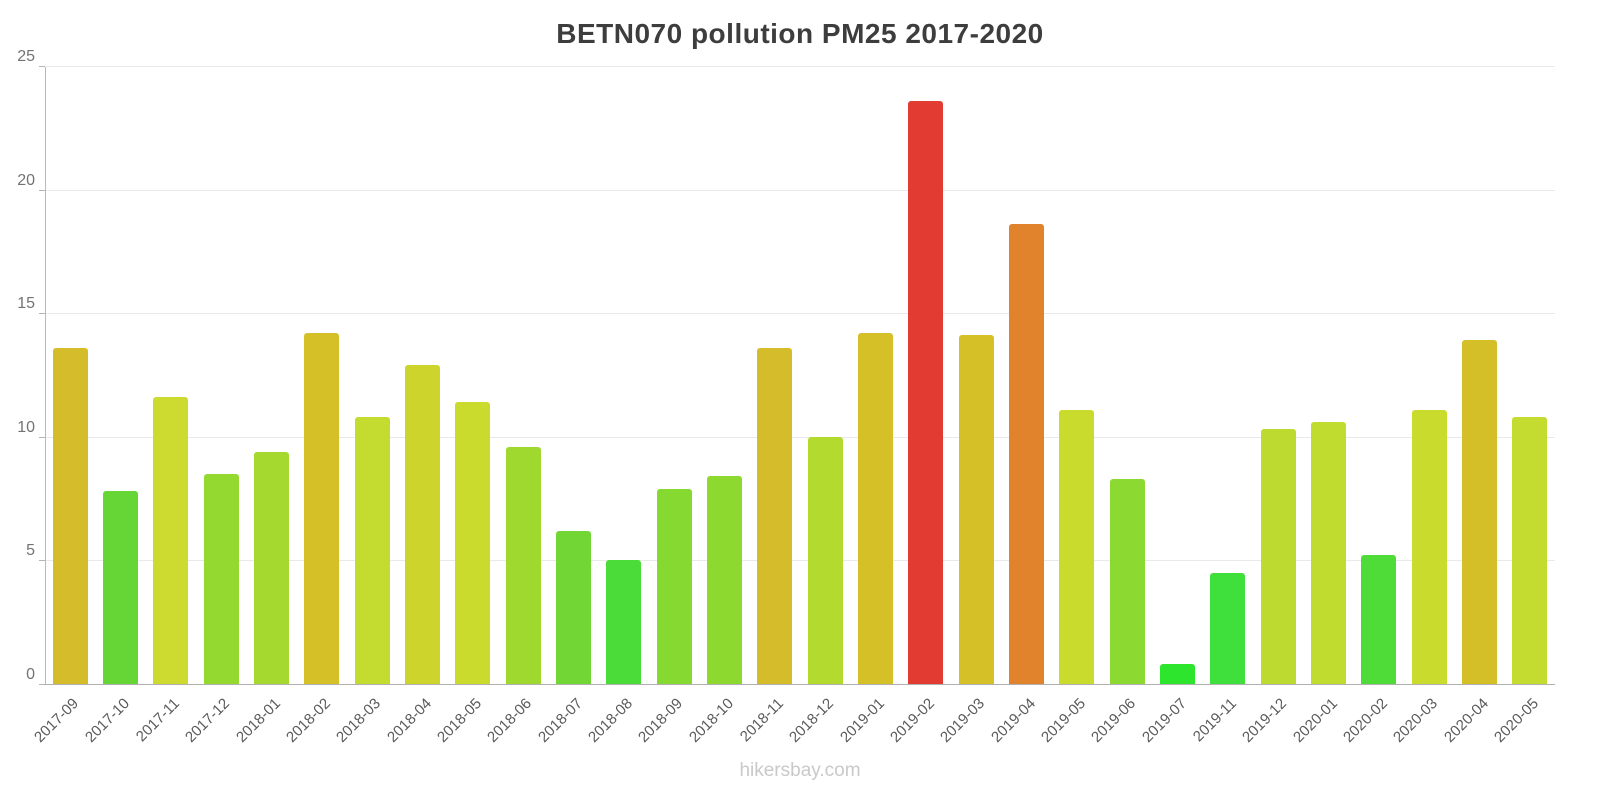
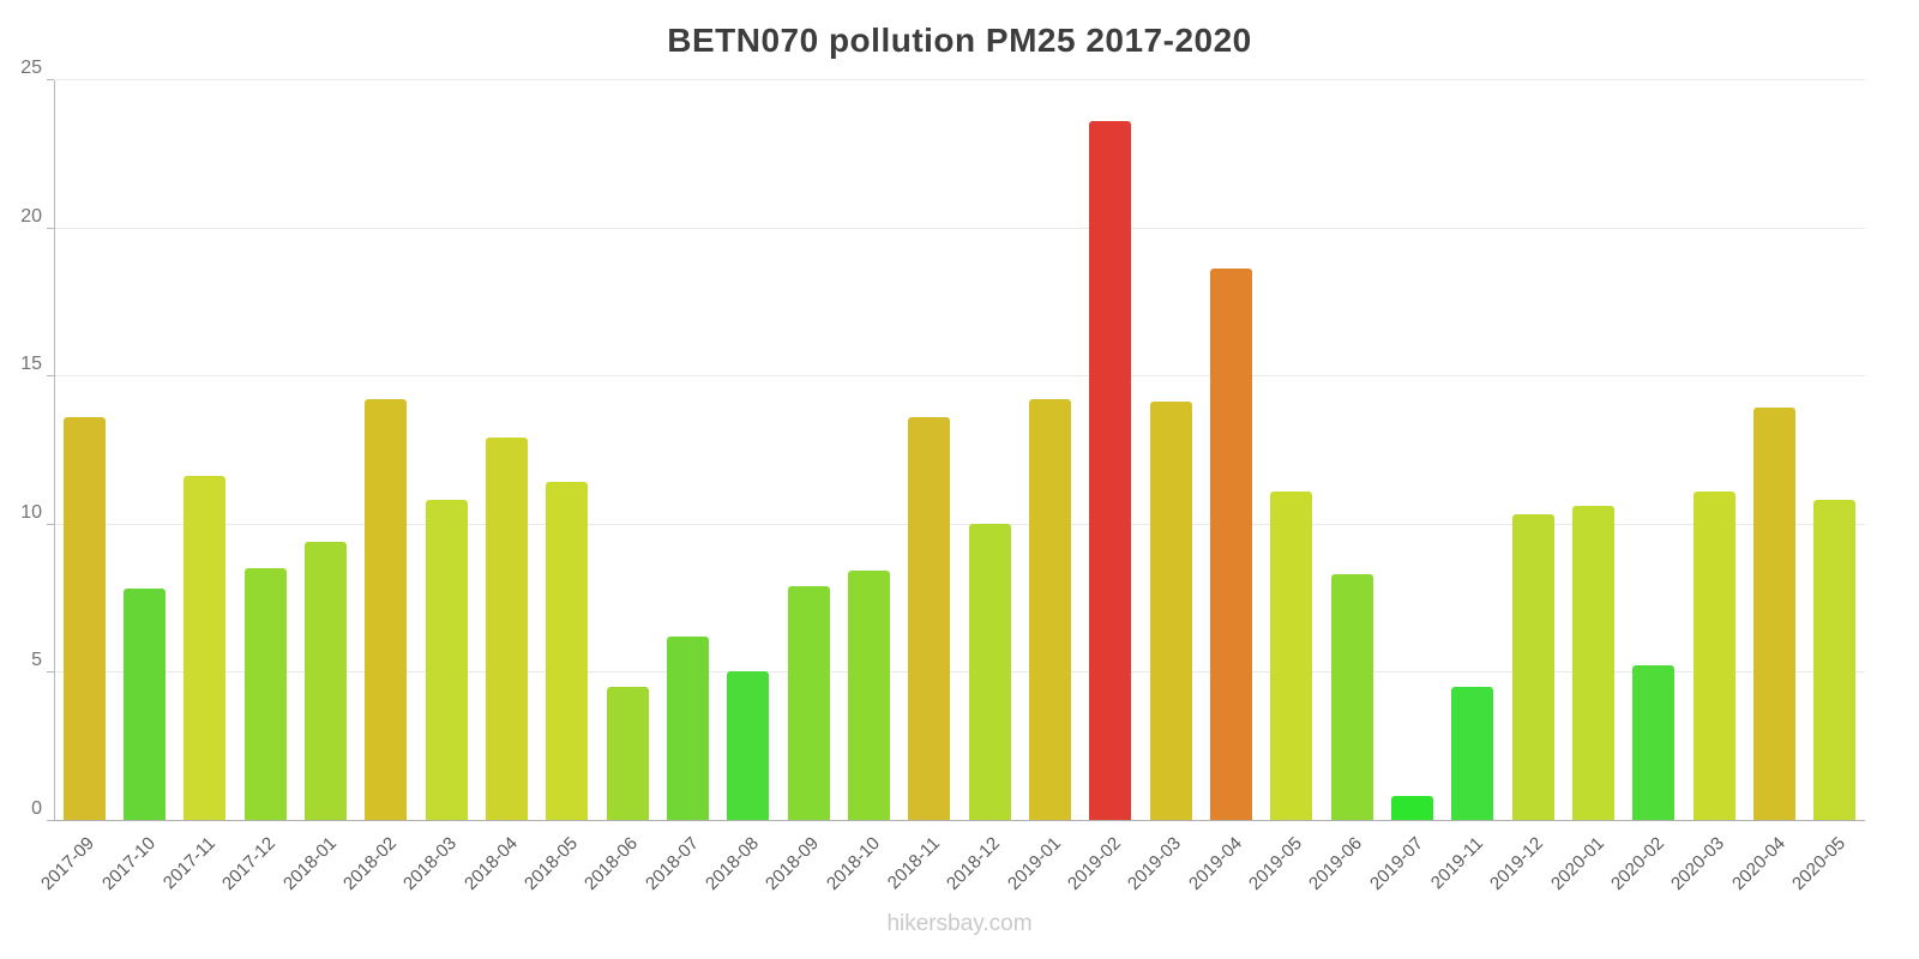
2018-06: 9.6 -> 4.5
